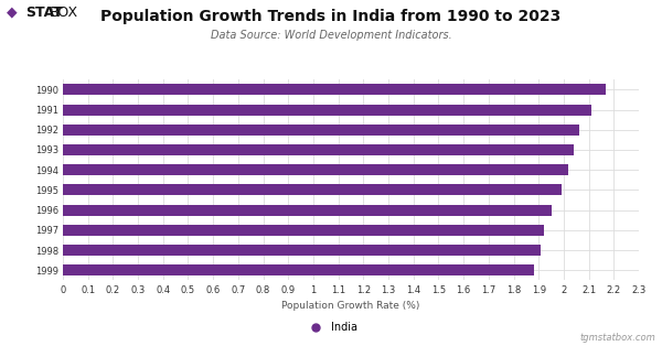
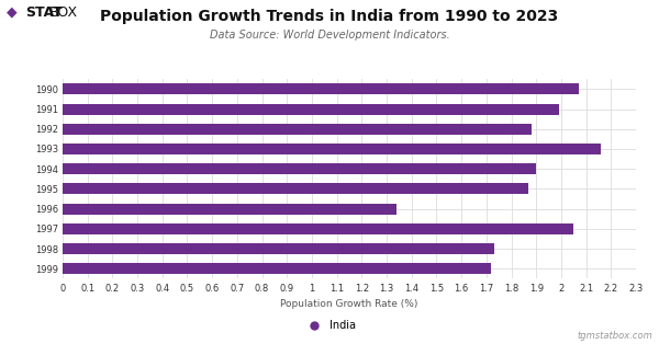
1990: 2.17 -> 2.07
1991: 2.11 -> 1.99
1992: 2.06 -> 1.88
1993: 2.04 -> 2.16
1994: 2.02 -> 1.90
1995: 1.99 -> 1.87
1996: 1.95 -> 1.34
1997: 1.92 -> 2.05
1998: 1.91 -> 1.73
1999: 1.88 -> 1.72
